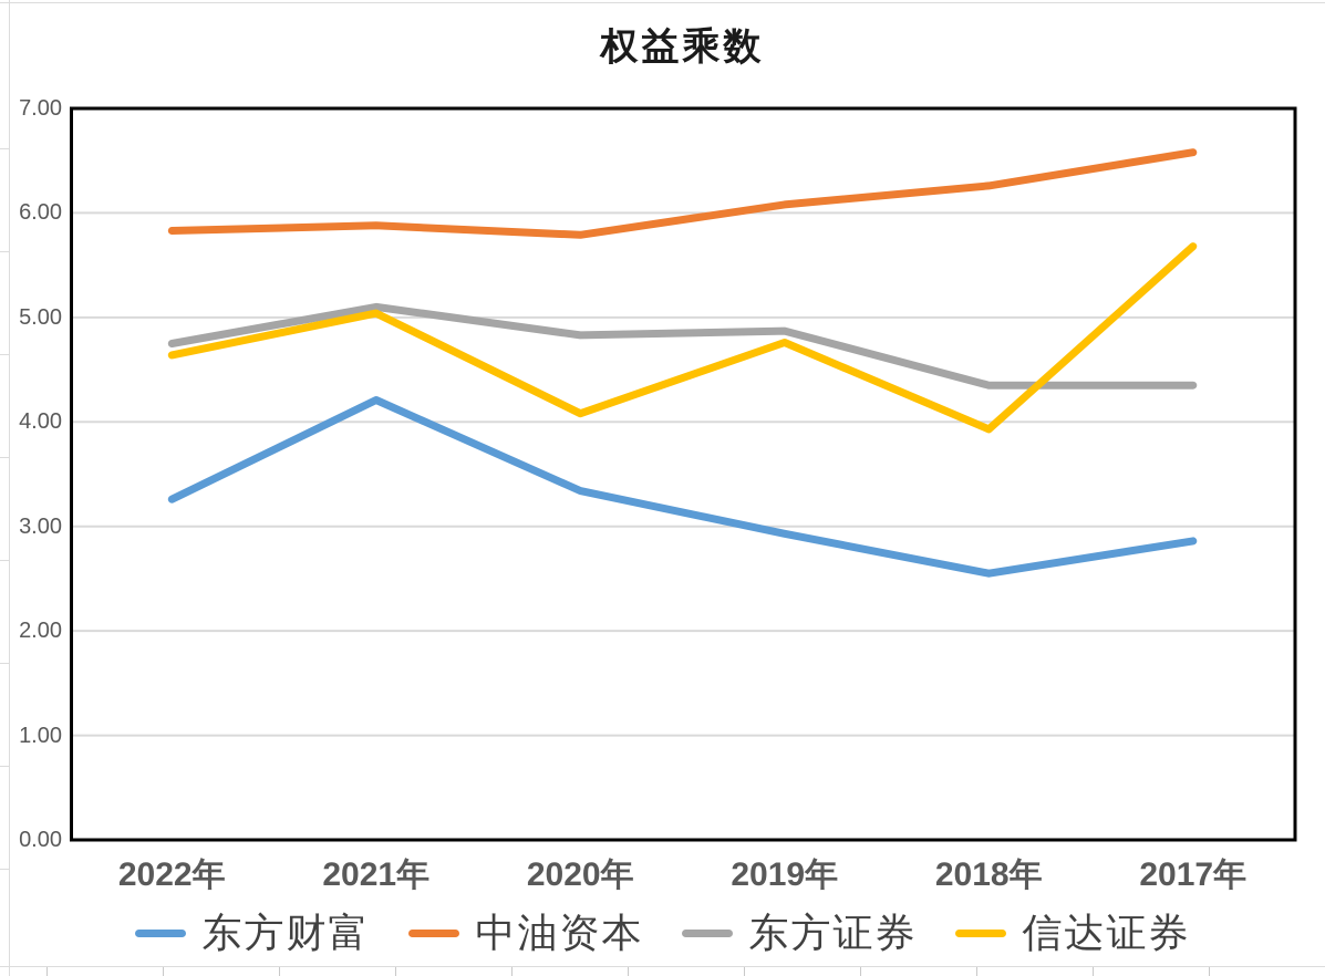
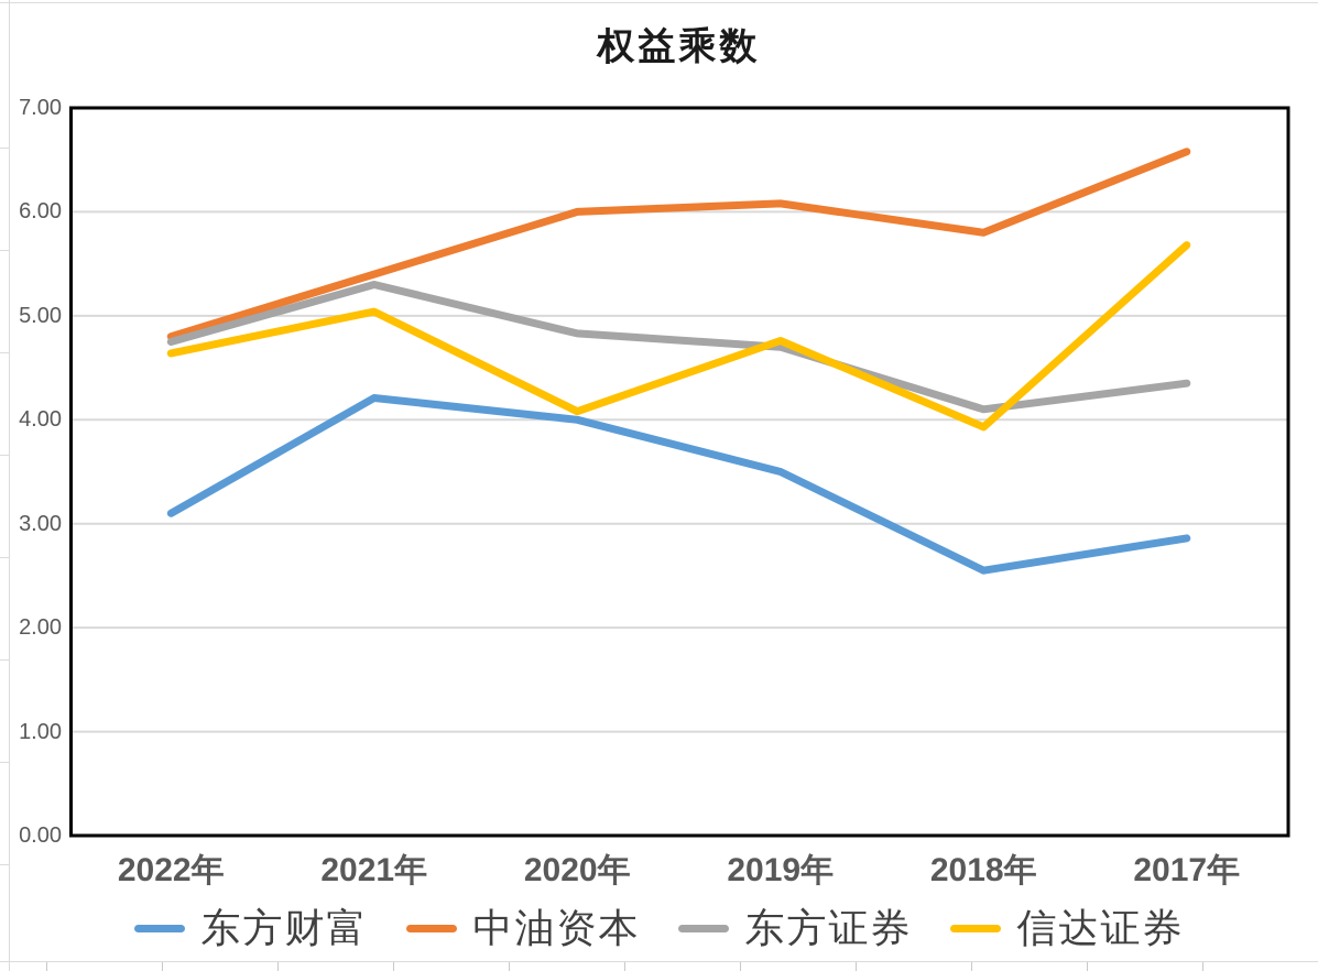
东方财富/2022年: 3.3 -> 3.1
中油资本/2022年: 5.8 -> 4.8
中油资本/2021年: 5.9 -> 5.4
东方证券/2021年: 5.1 -> 5.3
东方财富/2020年: 3.3 -> 4.0
中油资本/2020年: 5.8 -> 6.0
东方财富/2019年: 2.9 -> 3.5
东方证券/2019年: 4.9 -> 4.7
中油资本/2018年: 6.3 -> 5.8
东方证券/2018年: 4.3 -> 4.1
